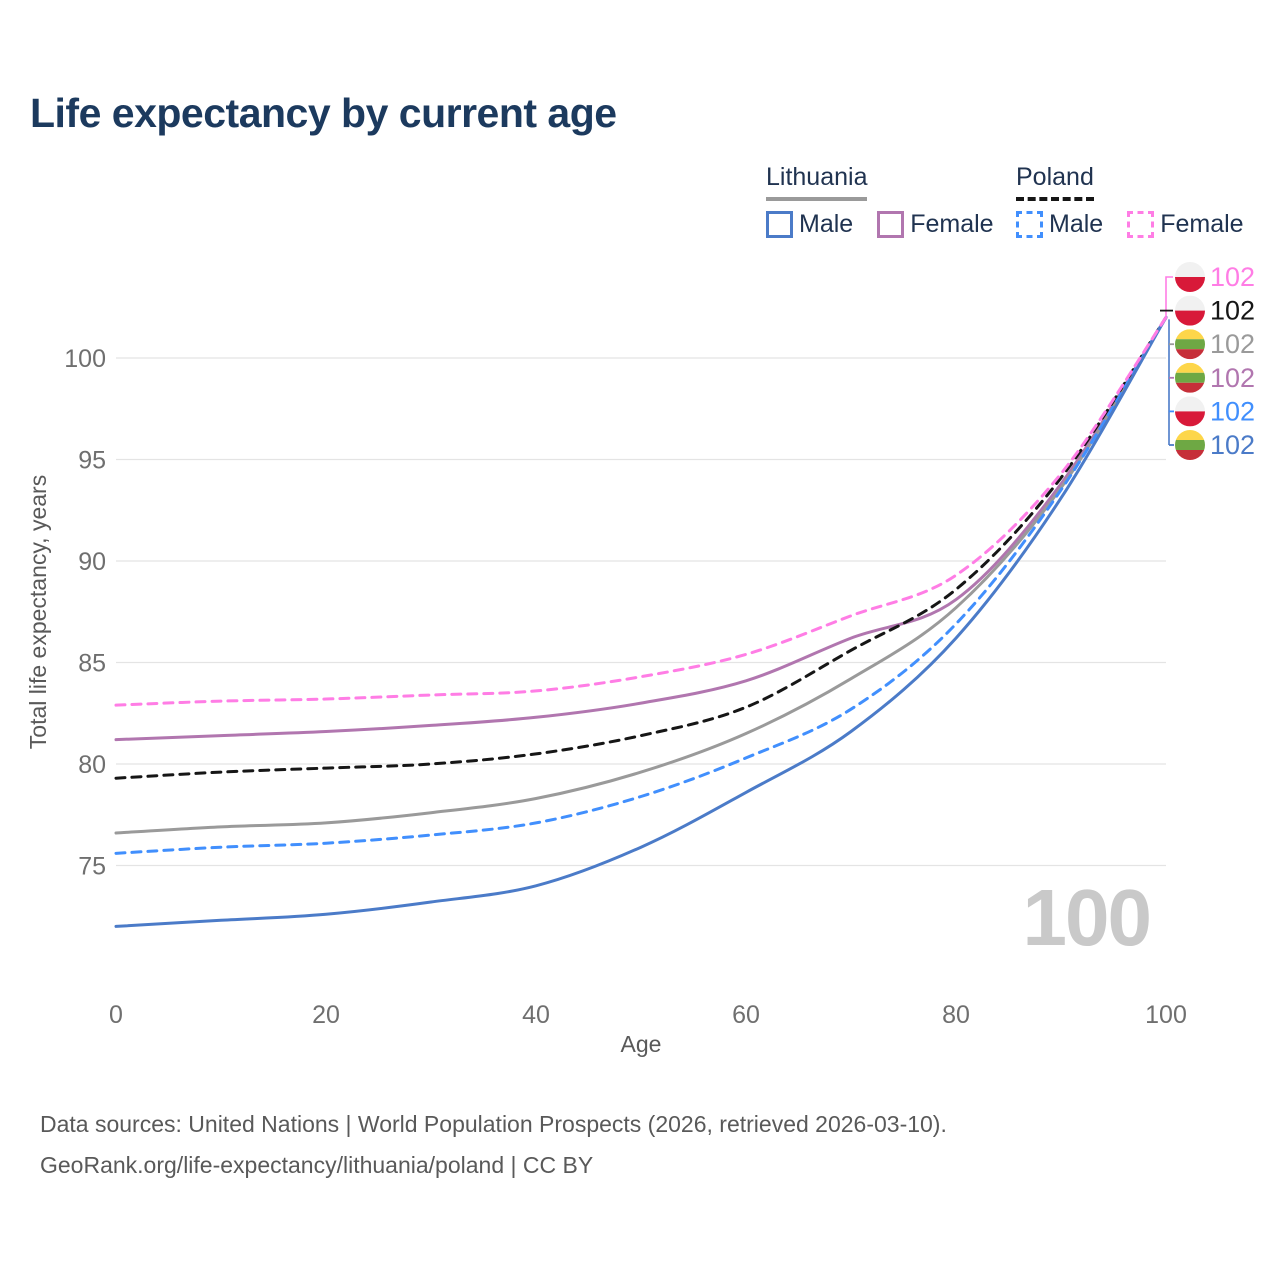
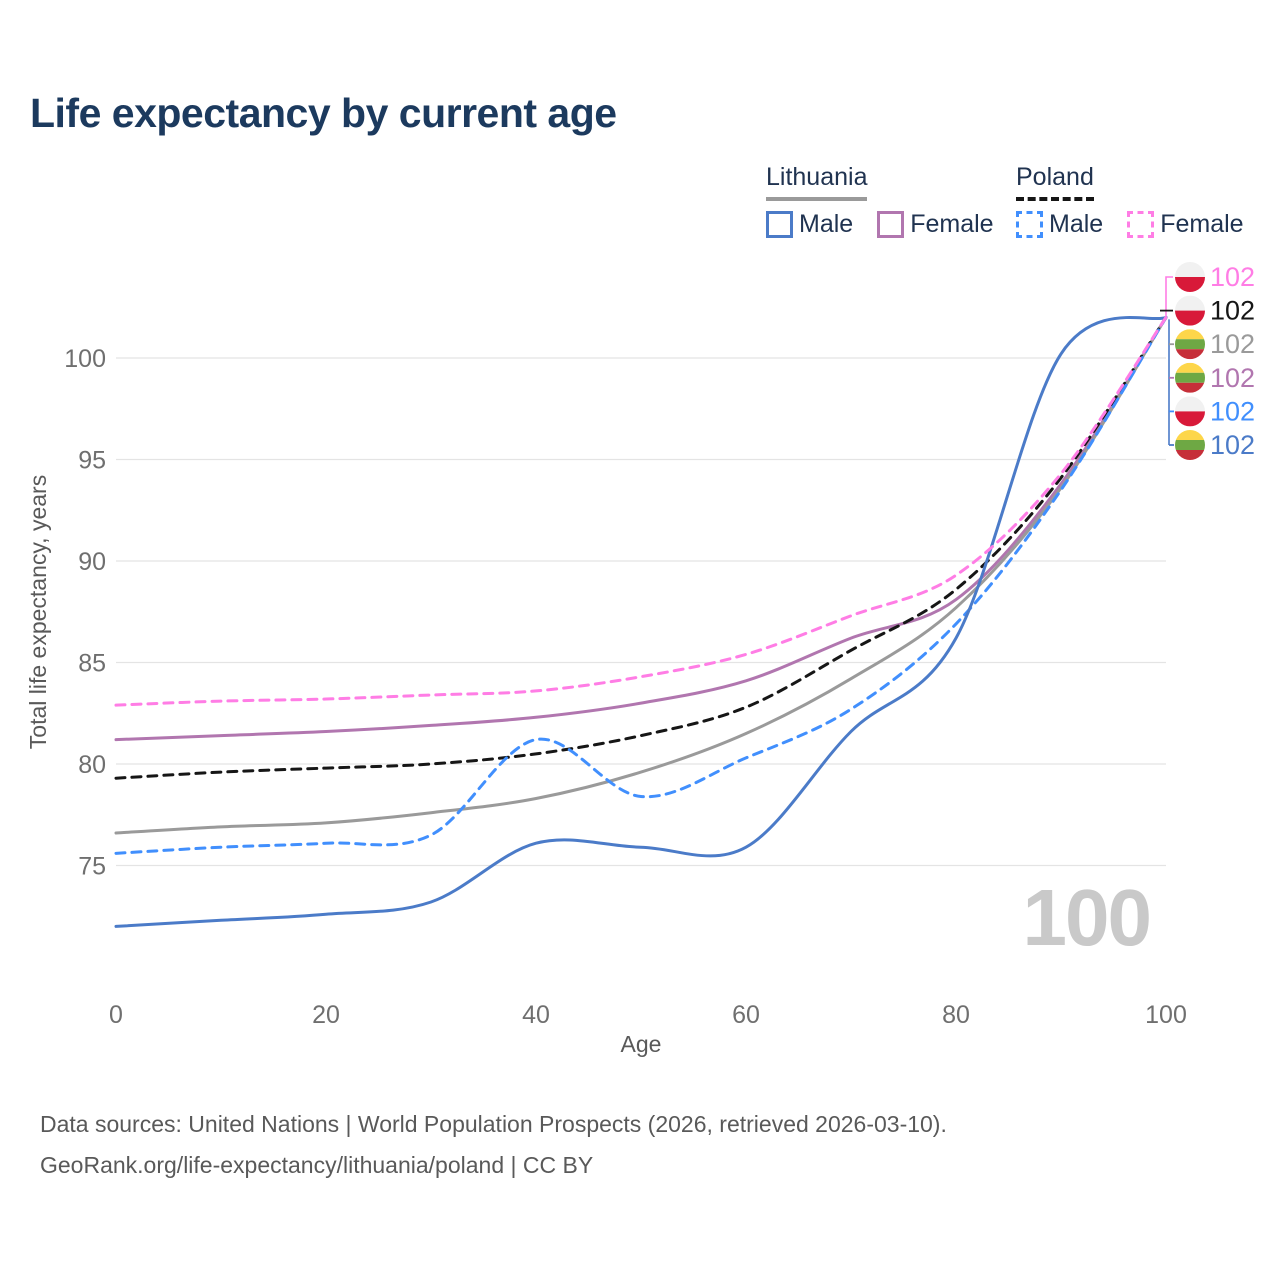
Lithuania Male/40: 74.0 -> 76.1
Poland Male/40: 77.1 -> 81.2
Lithuania Male/60: 78.6 -> 75.9
Lithuania Male/90: 93.1 -> 100.2
